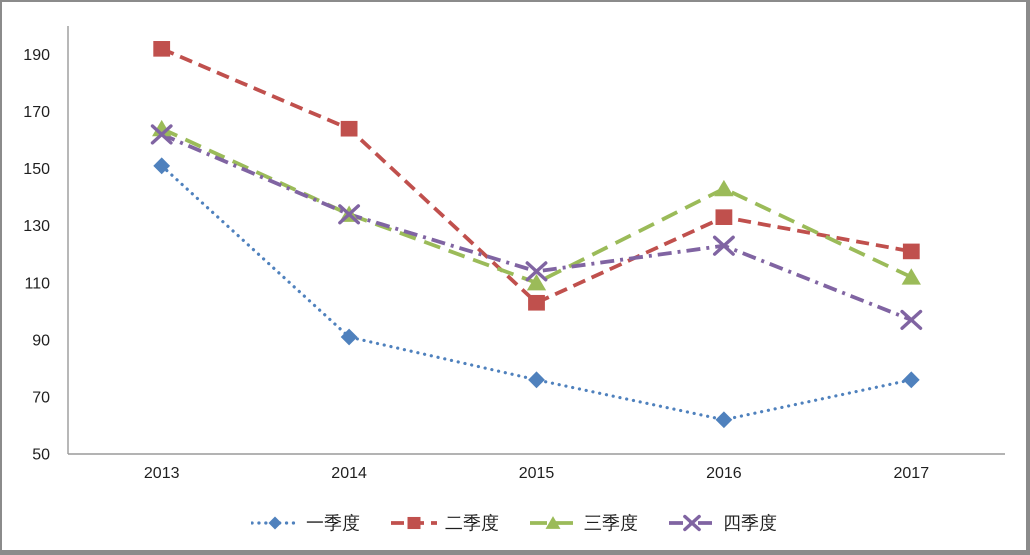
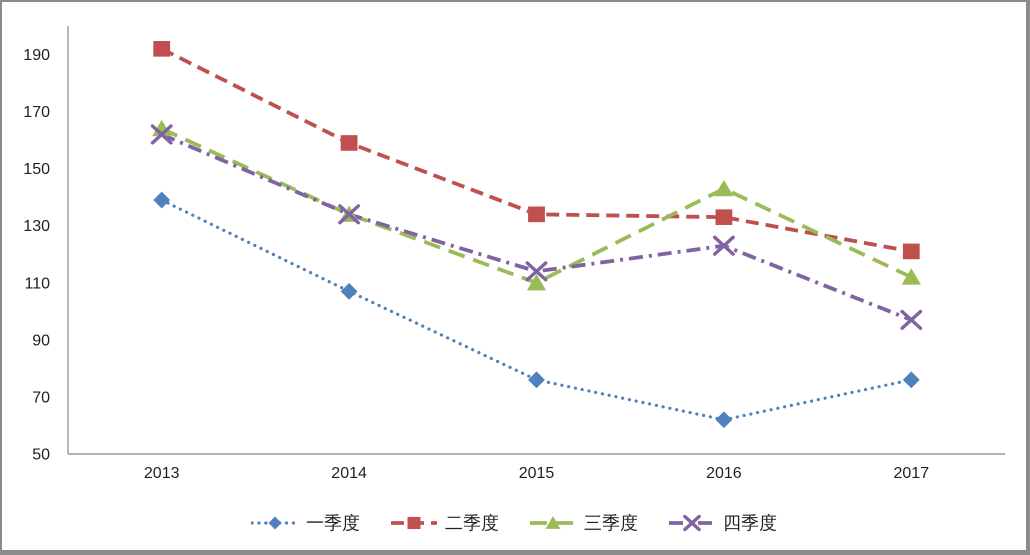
一季度/2013: 151 -> 139
一季度/2014: 91 -> 107
二季度/2014: 164 -> 159
二季度/2015: 103 -> 134
